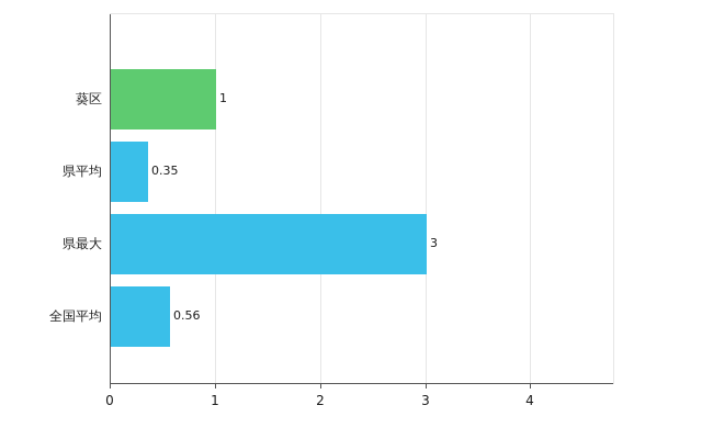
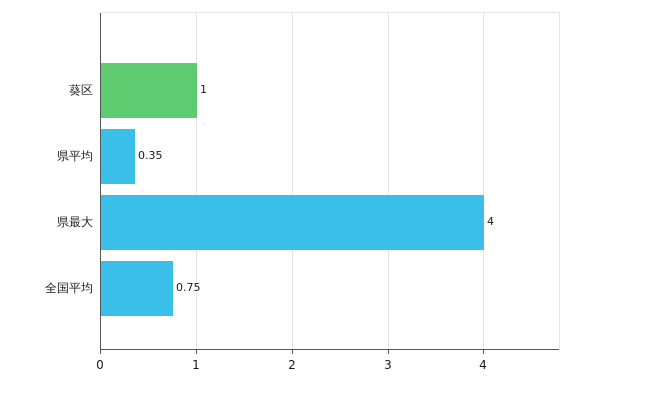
県最大: 3 -> 4
全国平均: 0.56 -> 0.75
